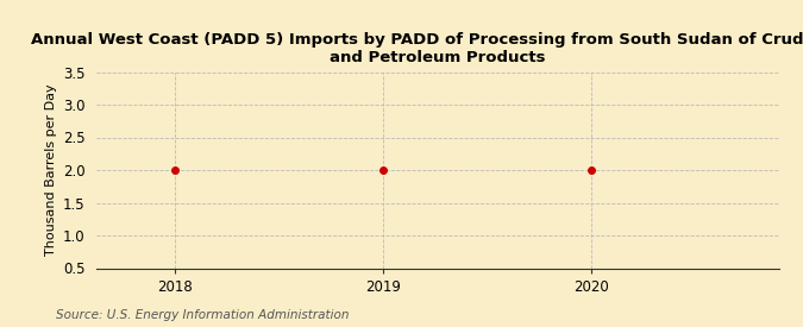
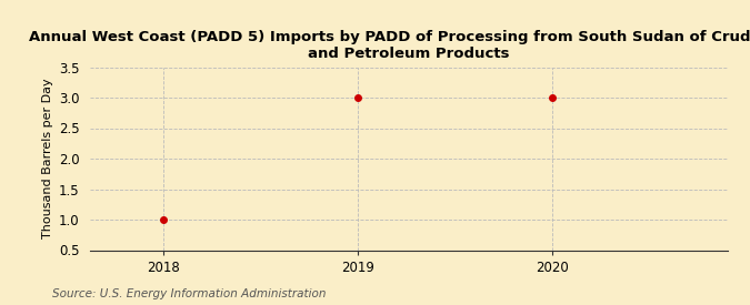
2018: 2 -> 1
2019: 2 -> 3
2020: 2 -> 3
